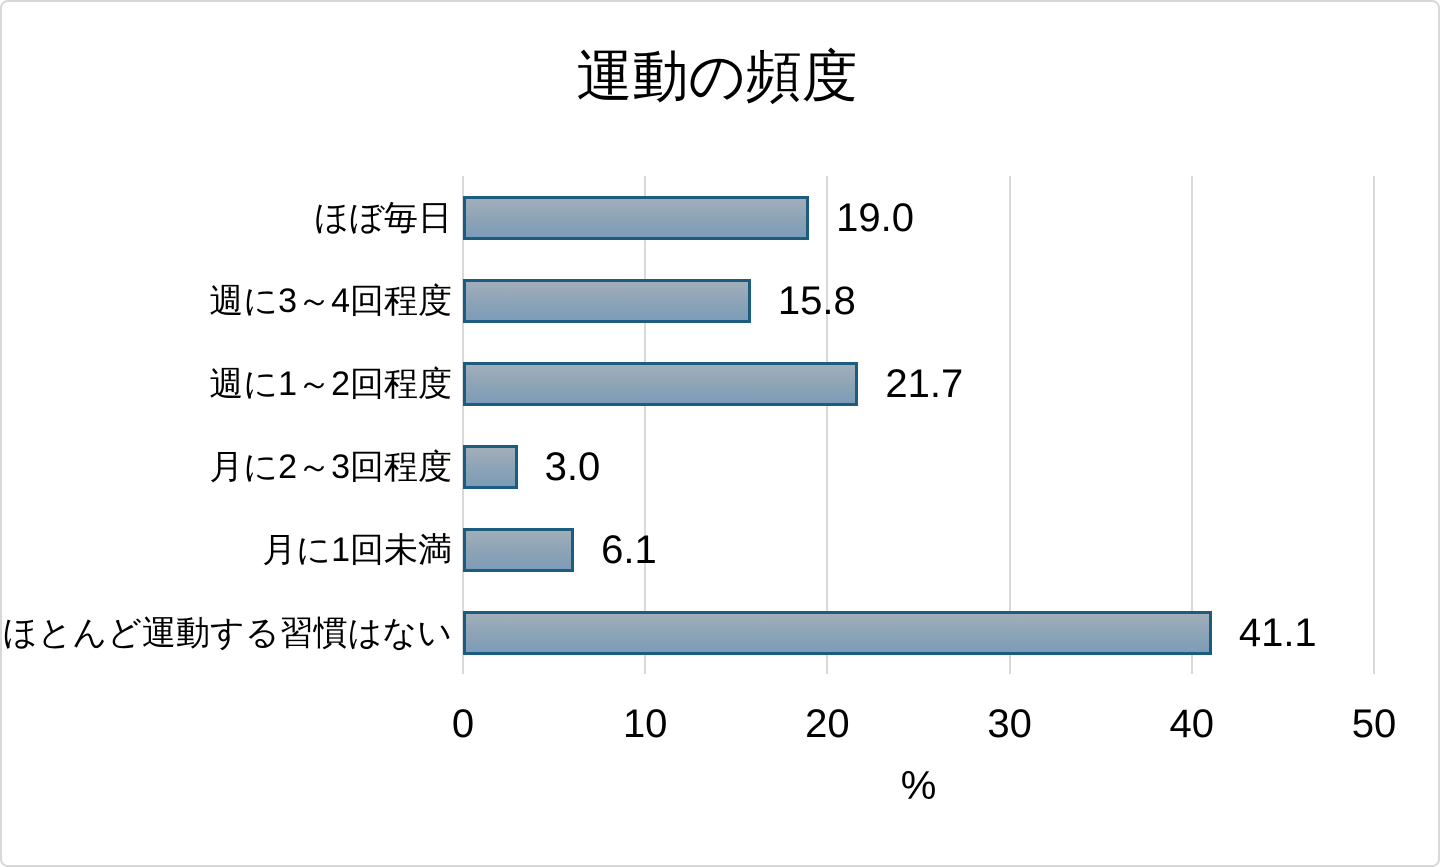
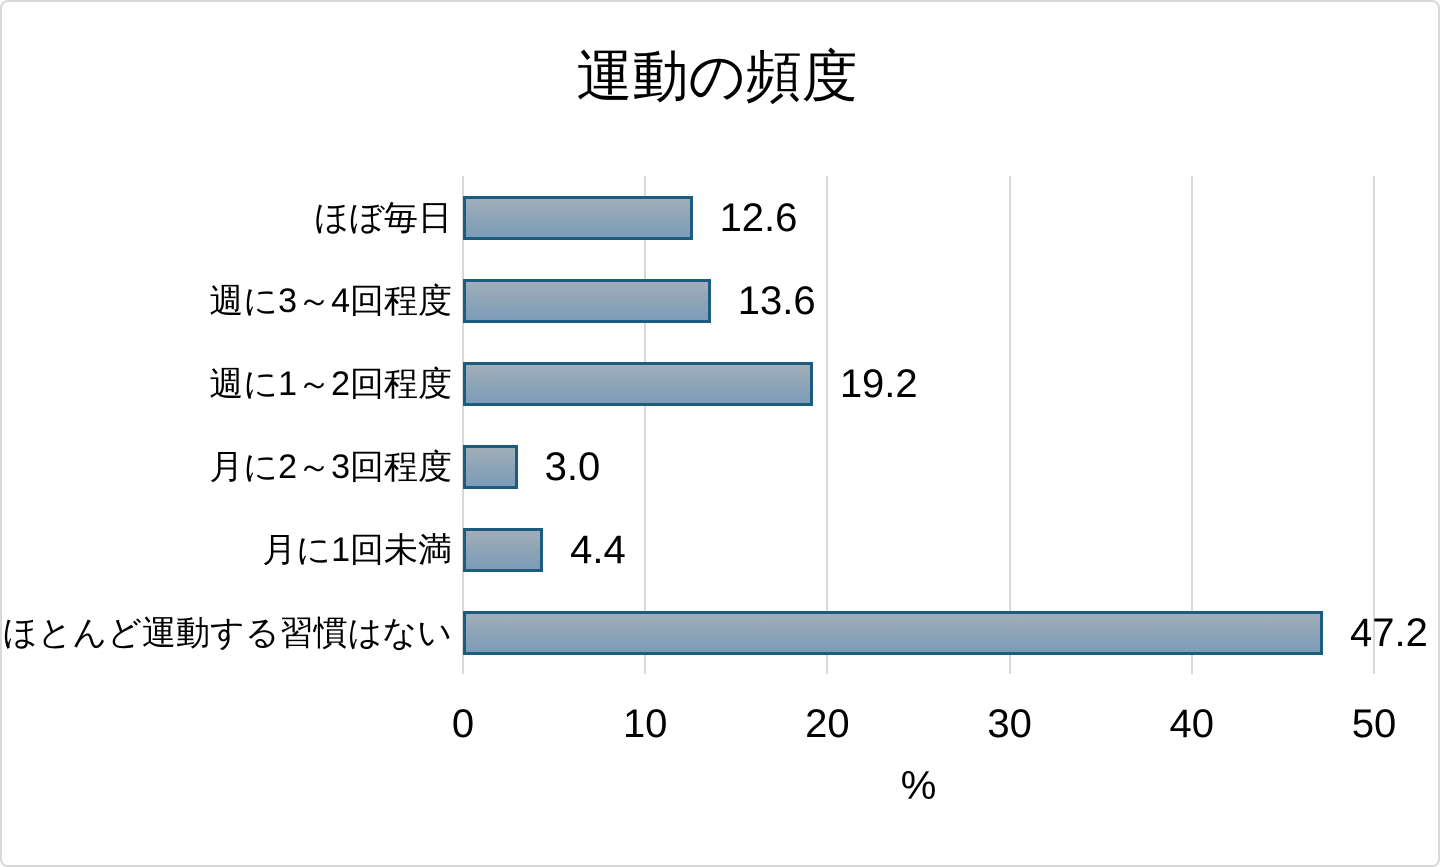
ほぼ毎日: 19.0 -> 12.6
週に3～4回程度: 15.8 -> 13.6
週に1～2回程度: 21.7 -> 19.2
月に1回未満: 6.1 -> 4.4
ほとんど運動する習慣はない: 41.1 -> 47.2
